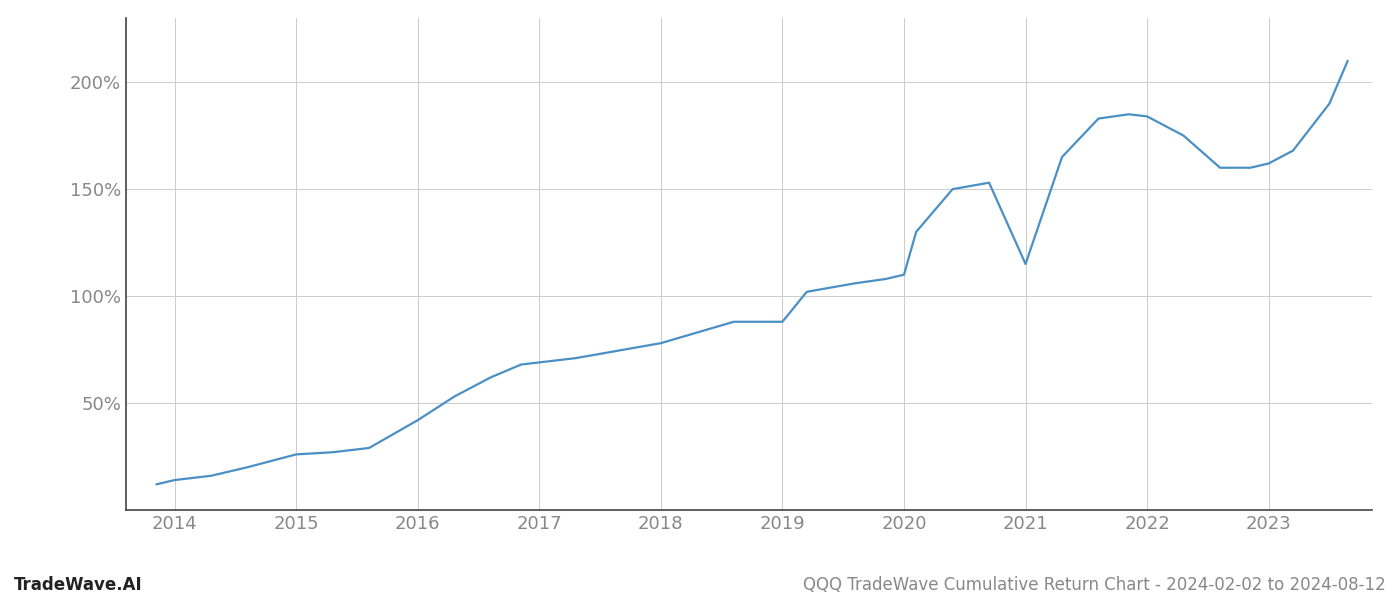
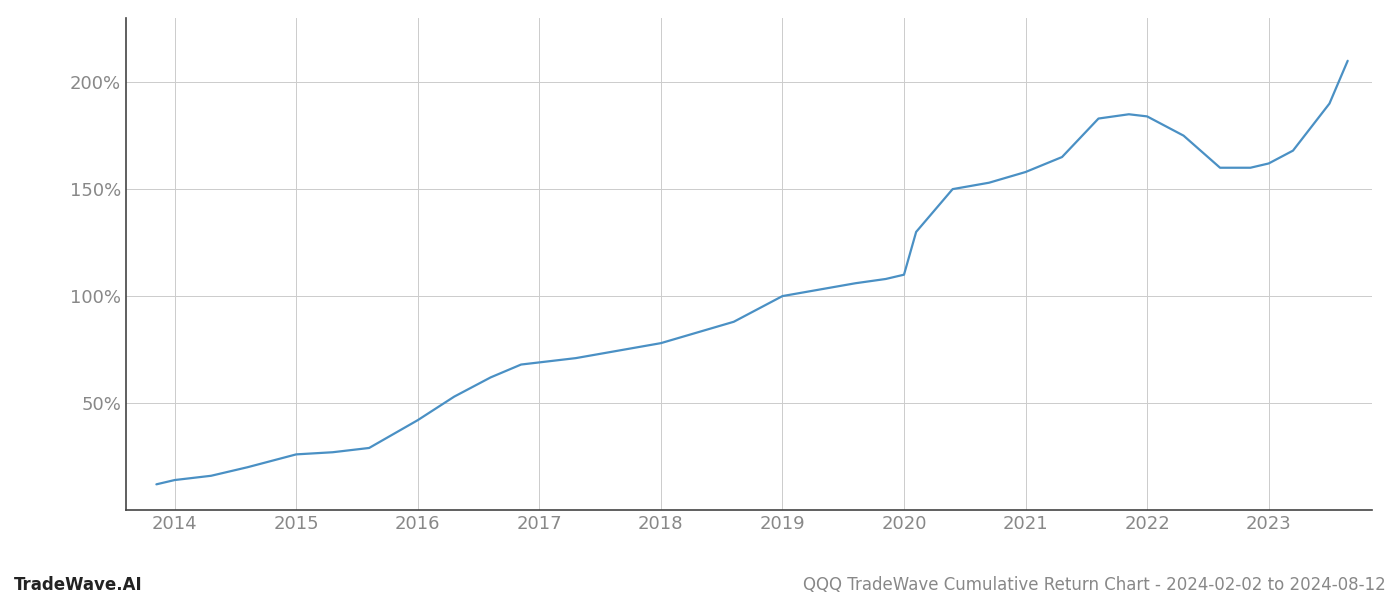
2019: 88% -> 100%
2021: 115% -> 158%
